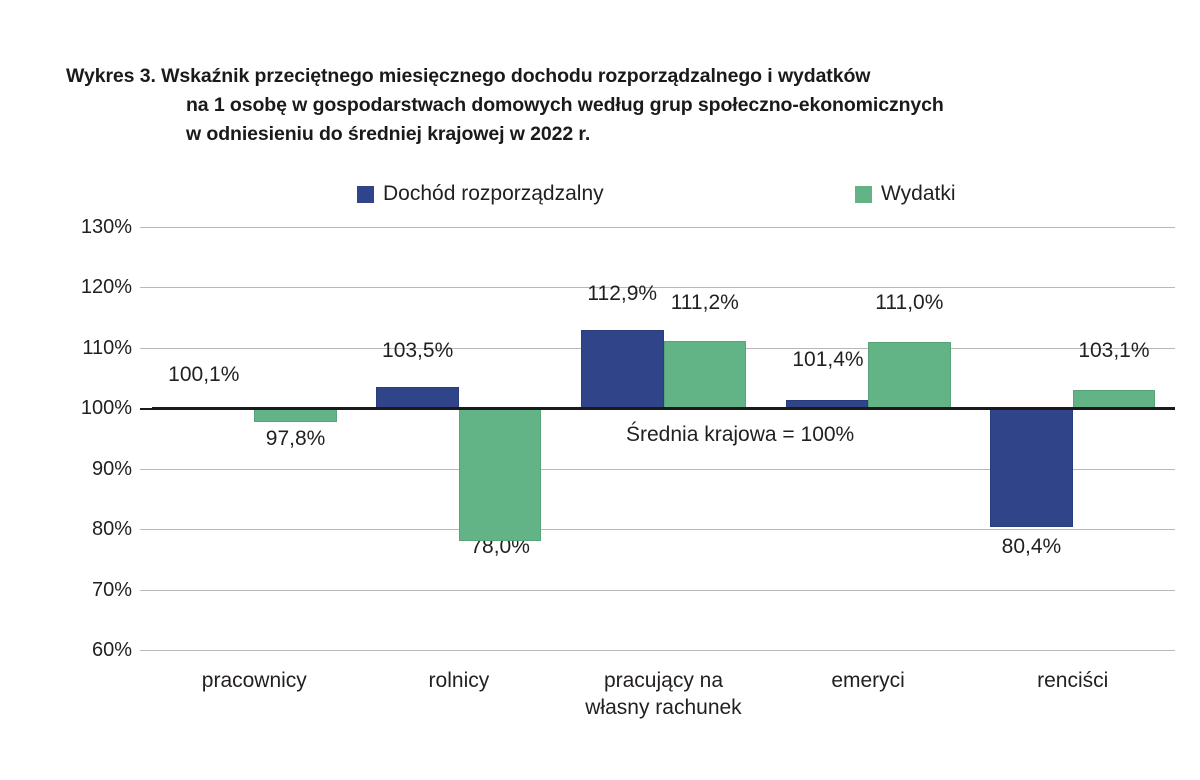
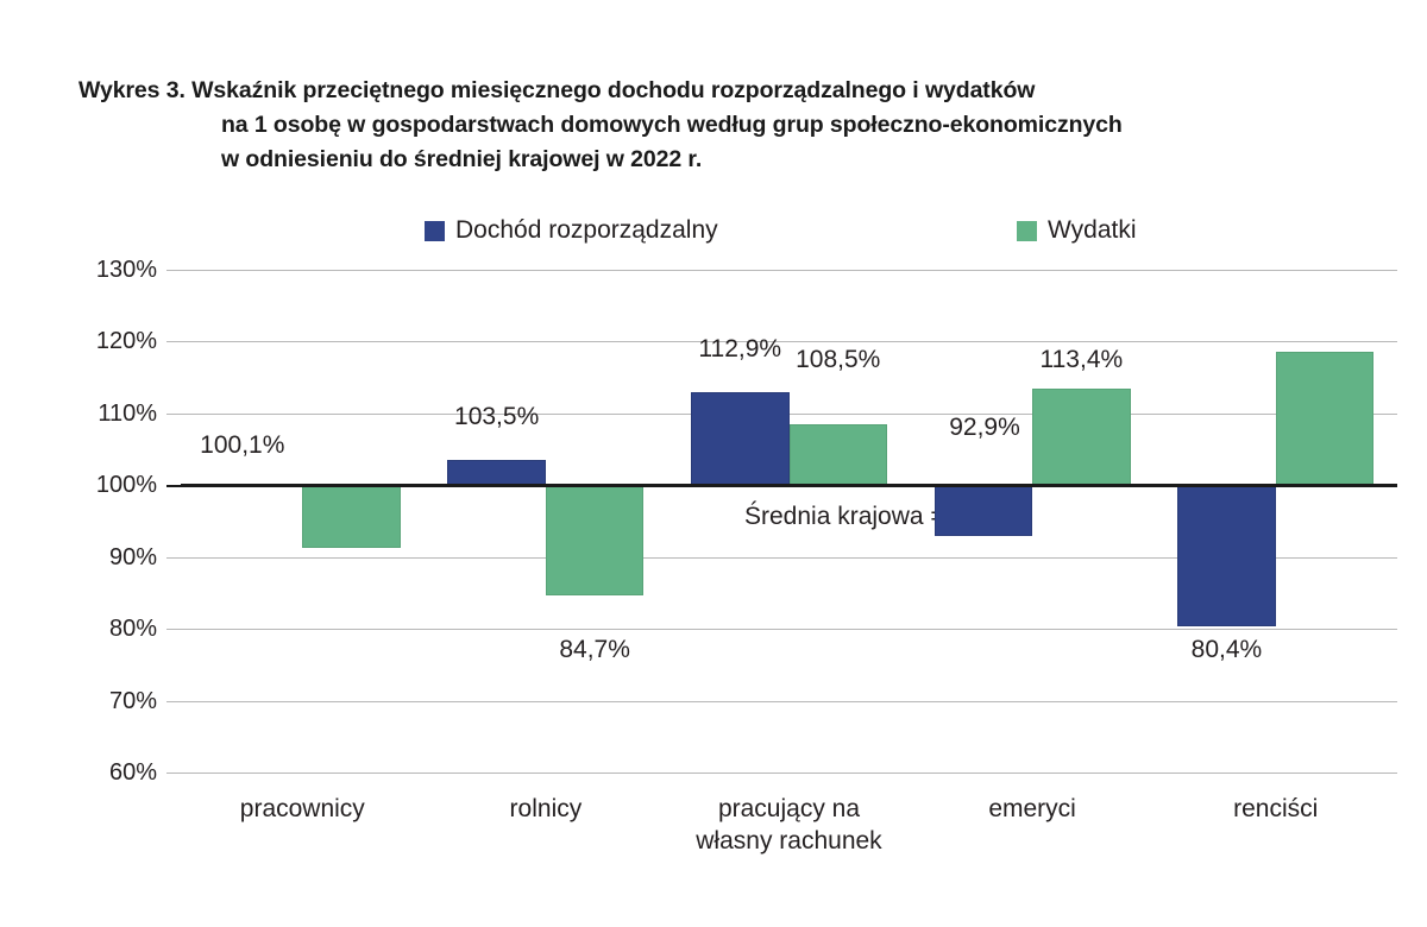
Wydatki/pracownicy: 97,8% -> 91,2%
Wydatki/rolnicy: 78,0% -> 84,7%
Wydatki/pracujący na własny rachunek: 111,2% -> 108,5%
Dochód rozporządzalny/emeryci: 101,4% -> 92,9%
Wydatki/emeryci: 111,0% -> 113,4%
Wydatki/renciści: 103,1% -> 118,5%
